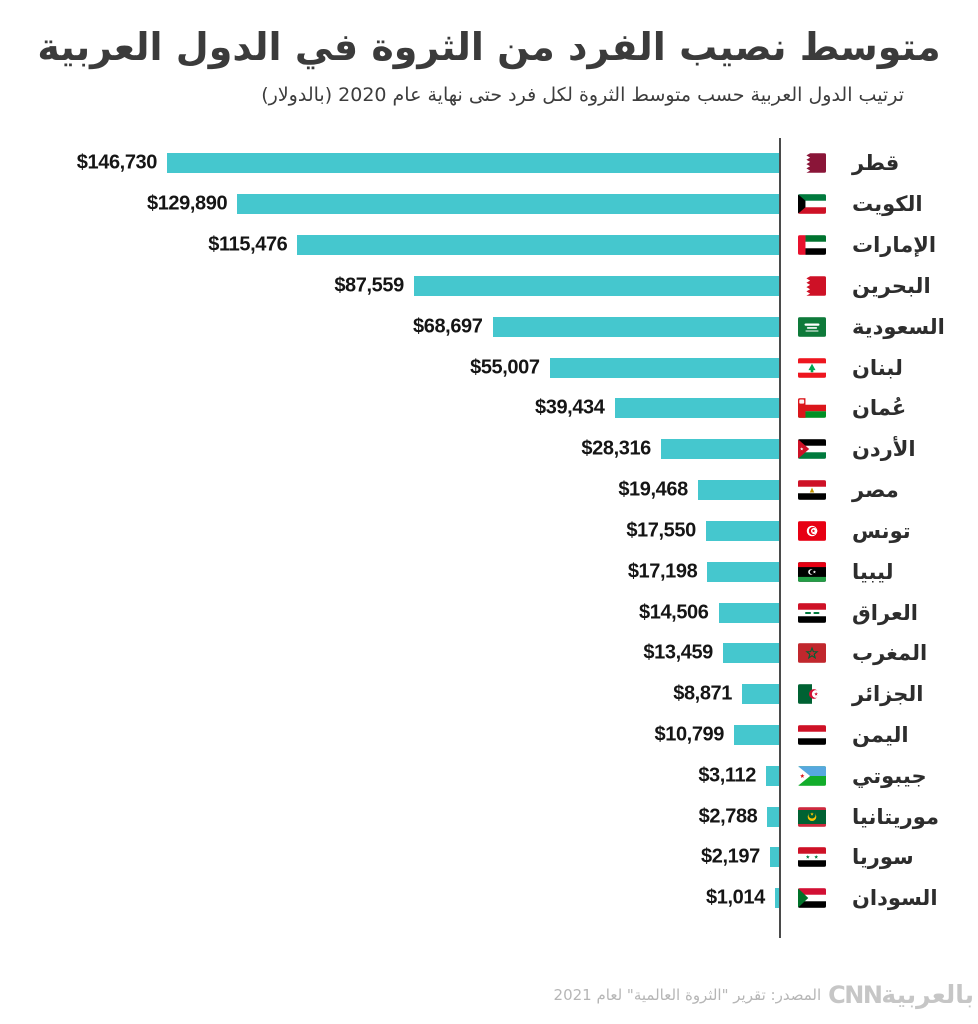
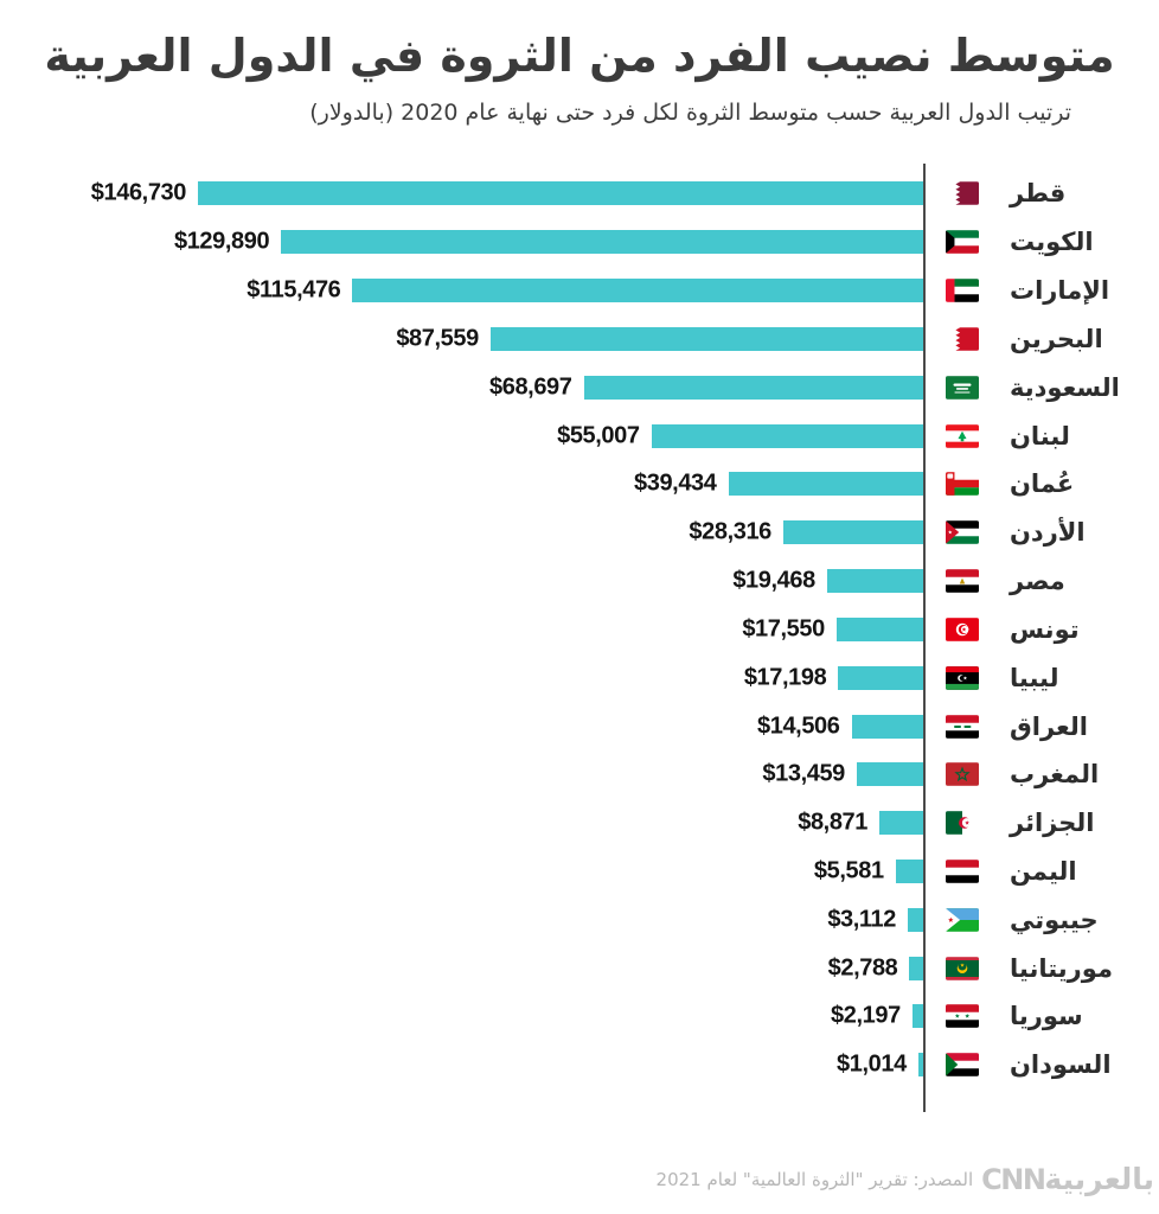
اليمن: $10,799 -> $5,581
